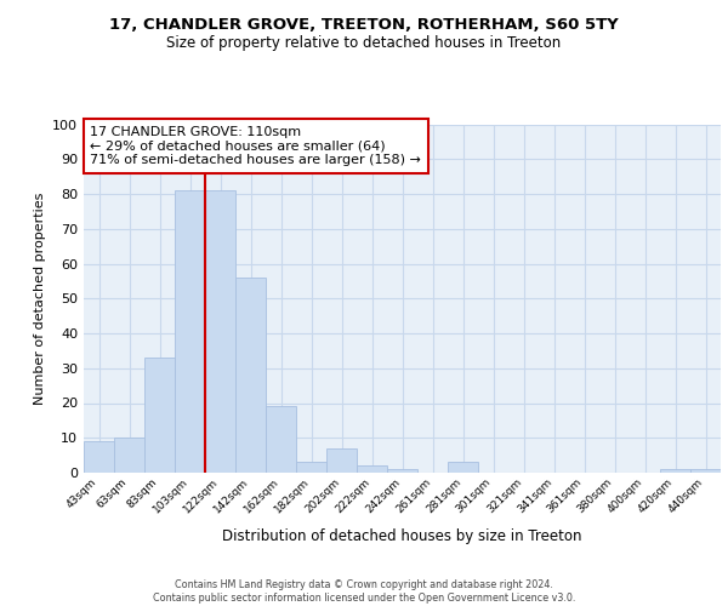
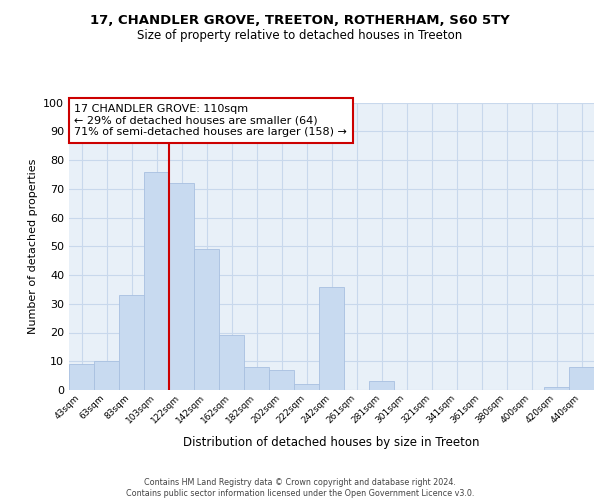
103sqm: 81 -> 76
122sqm: 81 -> 72
142sqm: 56 -> 49
182sqm: 3 -> 8
242sqm: 1 -> 36
440sqm: 1 -> 8
